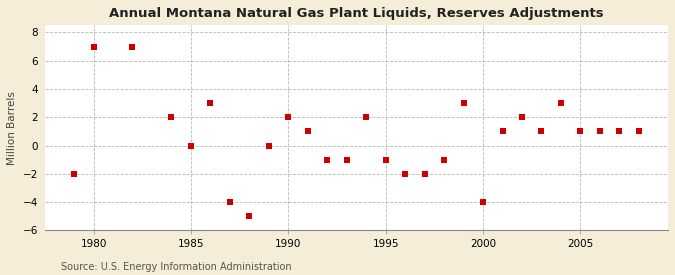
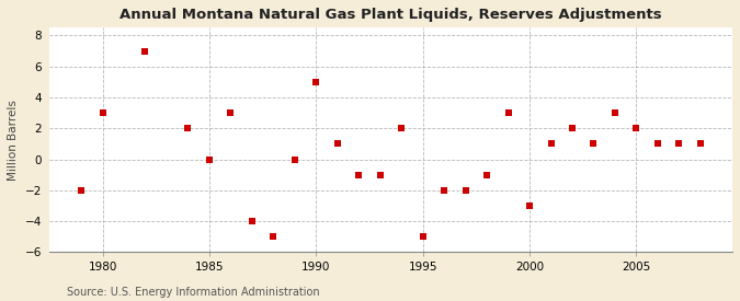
1980: 7 -> 3
1990: 2 -> 5
1995: -1 -> -5
2000: -4 -> -3
2005: 1 -> 2
